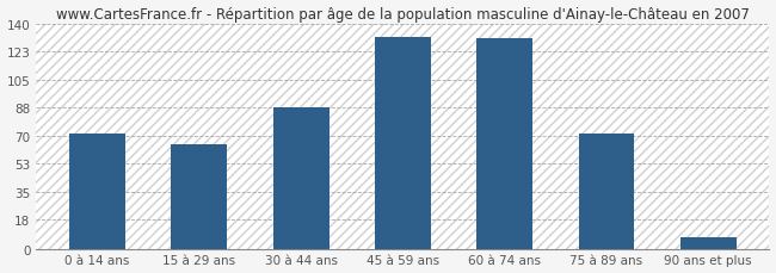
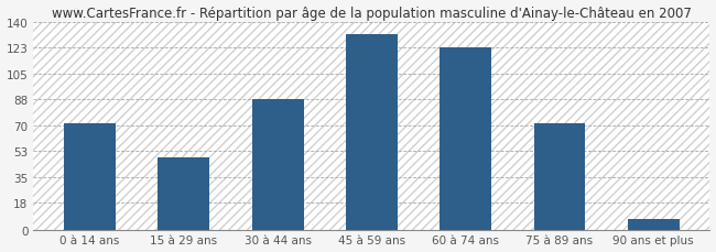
15 à 29 ans: 65 -> 49
60 à 74 ans: 131 -> 123
